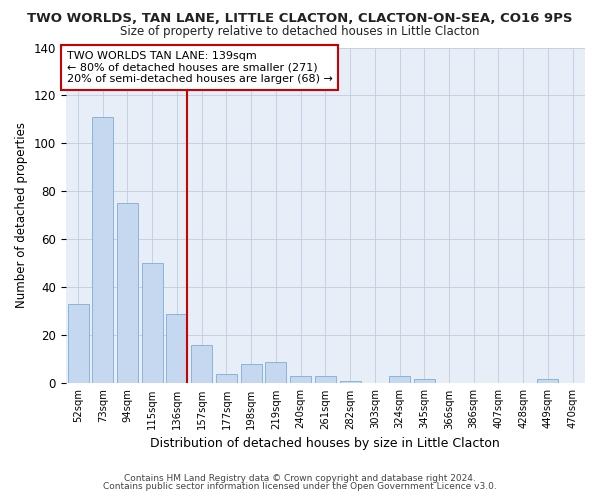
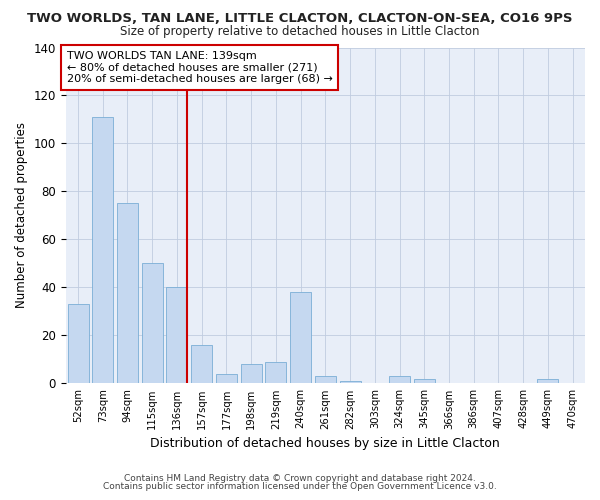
136sqm: 29 -> 40
240sqm: 3 -> 38
